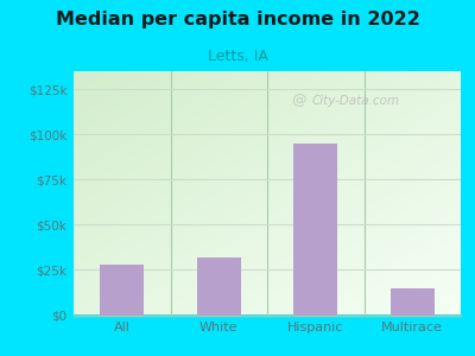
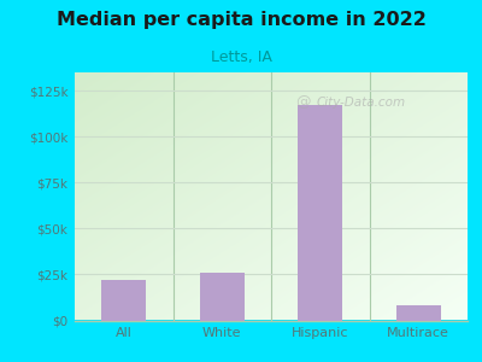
All: $28k -> $22k
White: $32k -> $26k
Hispanic: $95k -> $117k
Multirace: $15k -> $8k
